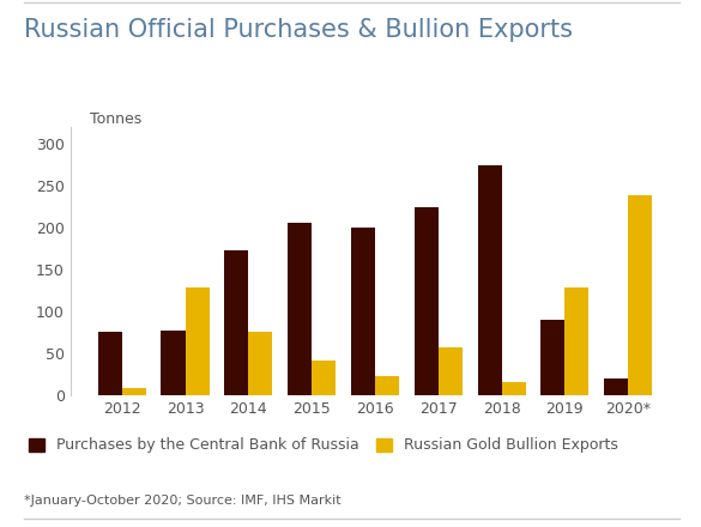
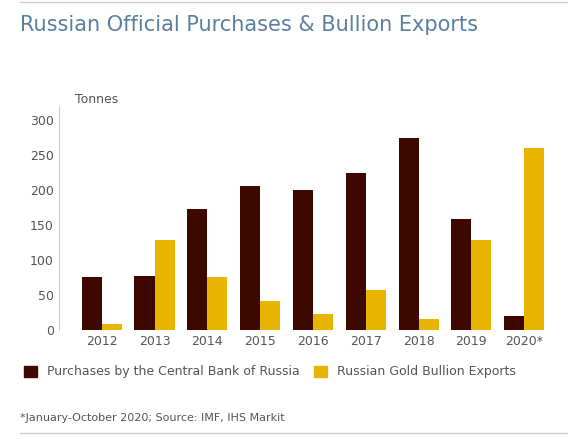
Purchases by the Central Bank of Russia/2019: 90 -> 158
Russian Gold Bullion Exports/2020*: 238 -> 260
